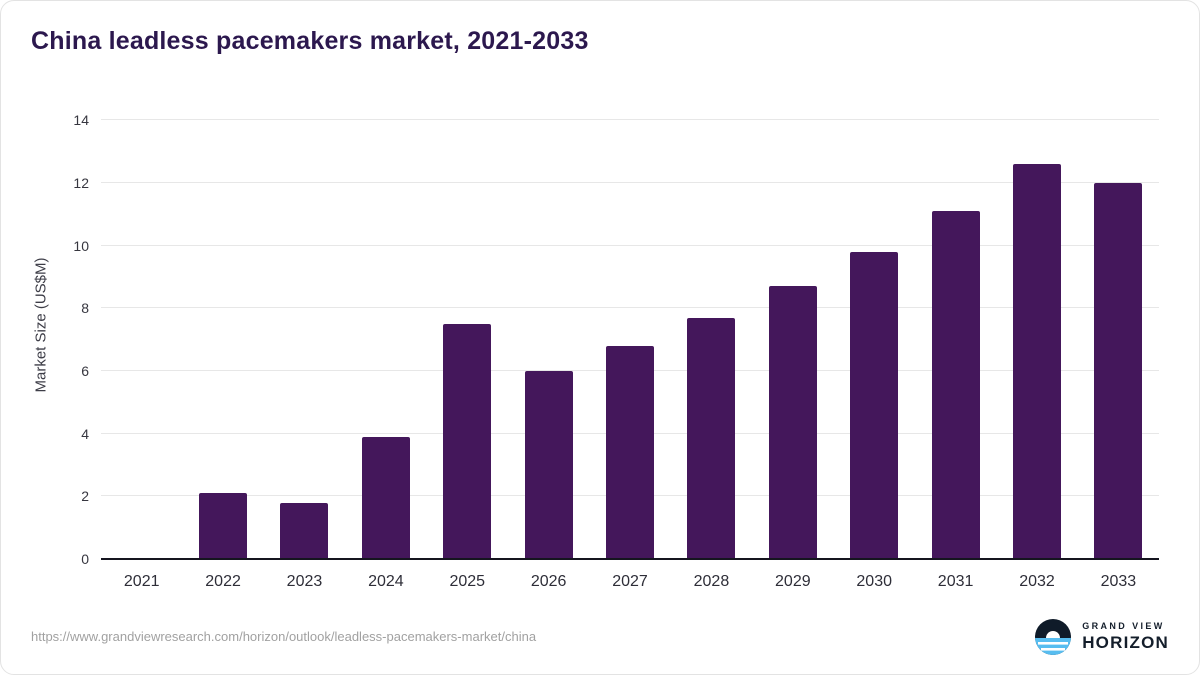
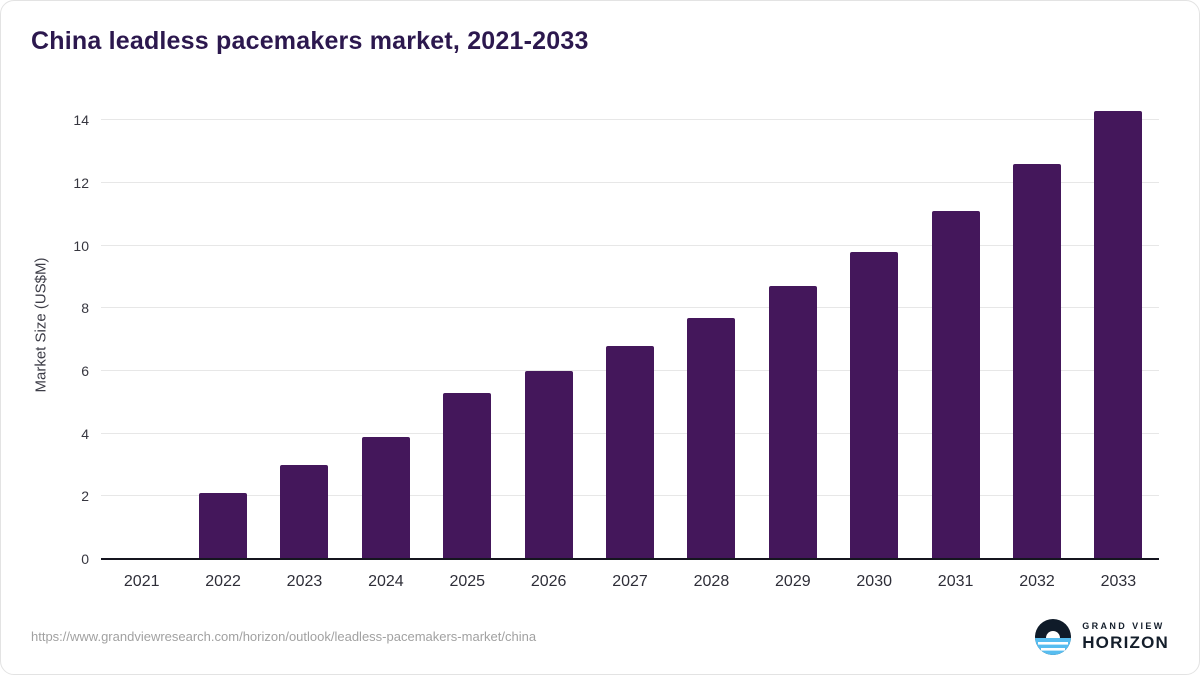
2023: 1.8 -> 3.0
2025: 7.5 -> 5.3
2033: 12.0 -> 14.3
